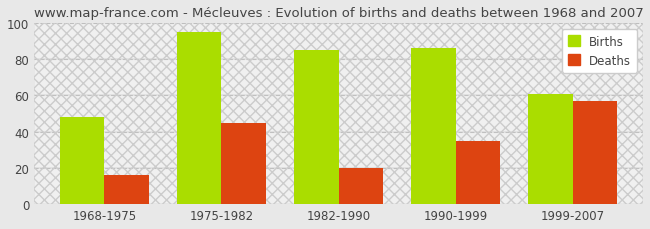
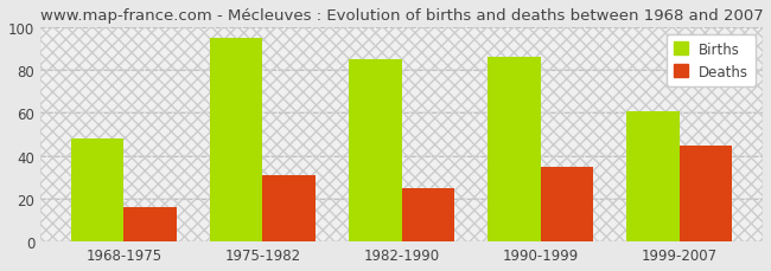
Deaths/1975-1982: 45 -> 31
Deaths/1982-1990: 20 -> 25
Deaths/1999-2007: 57 -> 45
